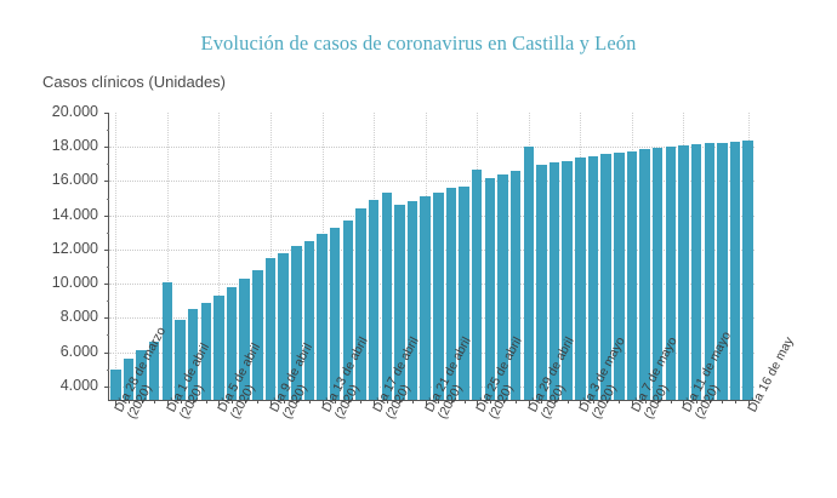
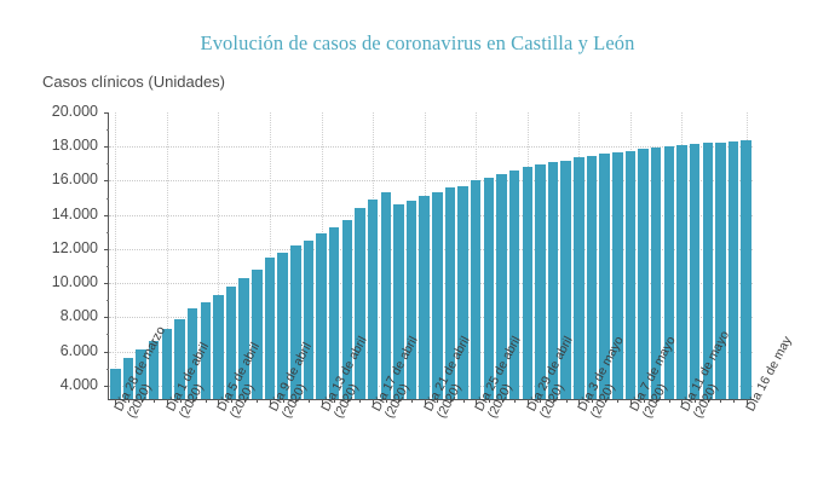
Día 1 de abril (2020): 10100 -> 7300
Día 25 de abril (2020): 16700 -> 16000
Día 29 de abril (2020): 18000 -> 16800
